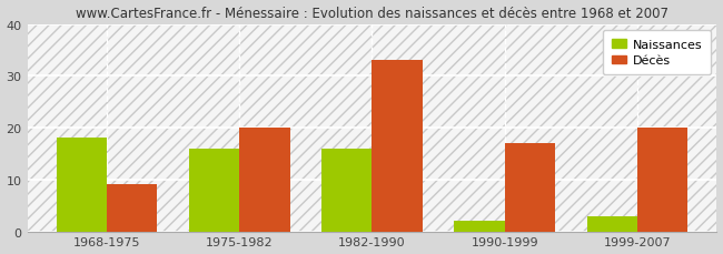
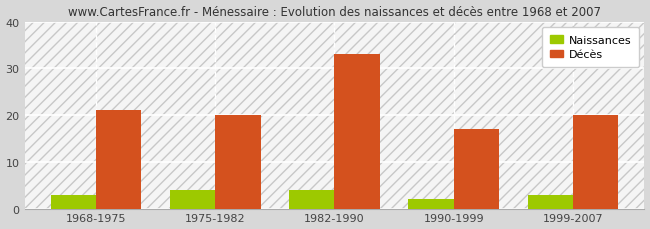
Naissances/1968-1975: 18 -> 3
Décès/1968-1975: 9 -> 21
Naissances/1975-1982: 16 -> 4
Naissances/1982-1990: 16 -> 4
